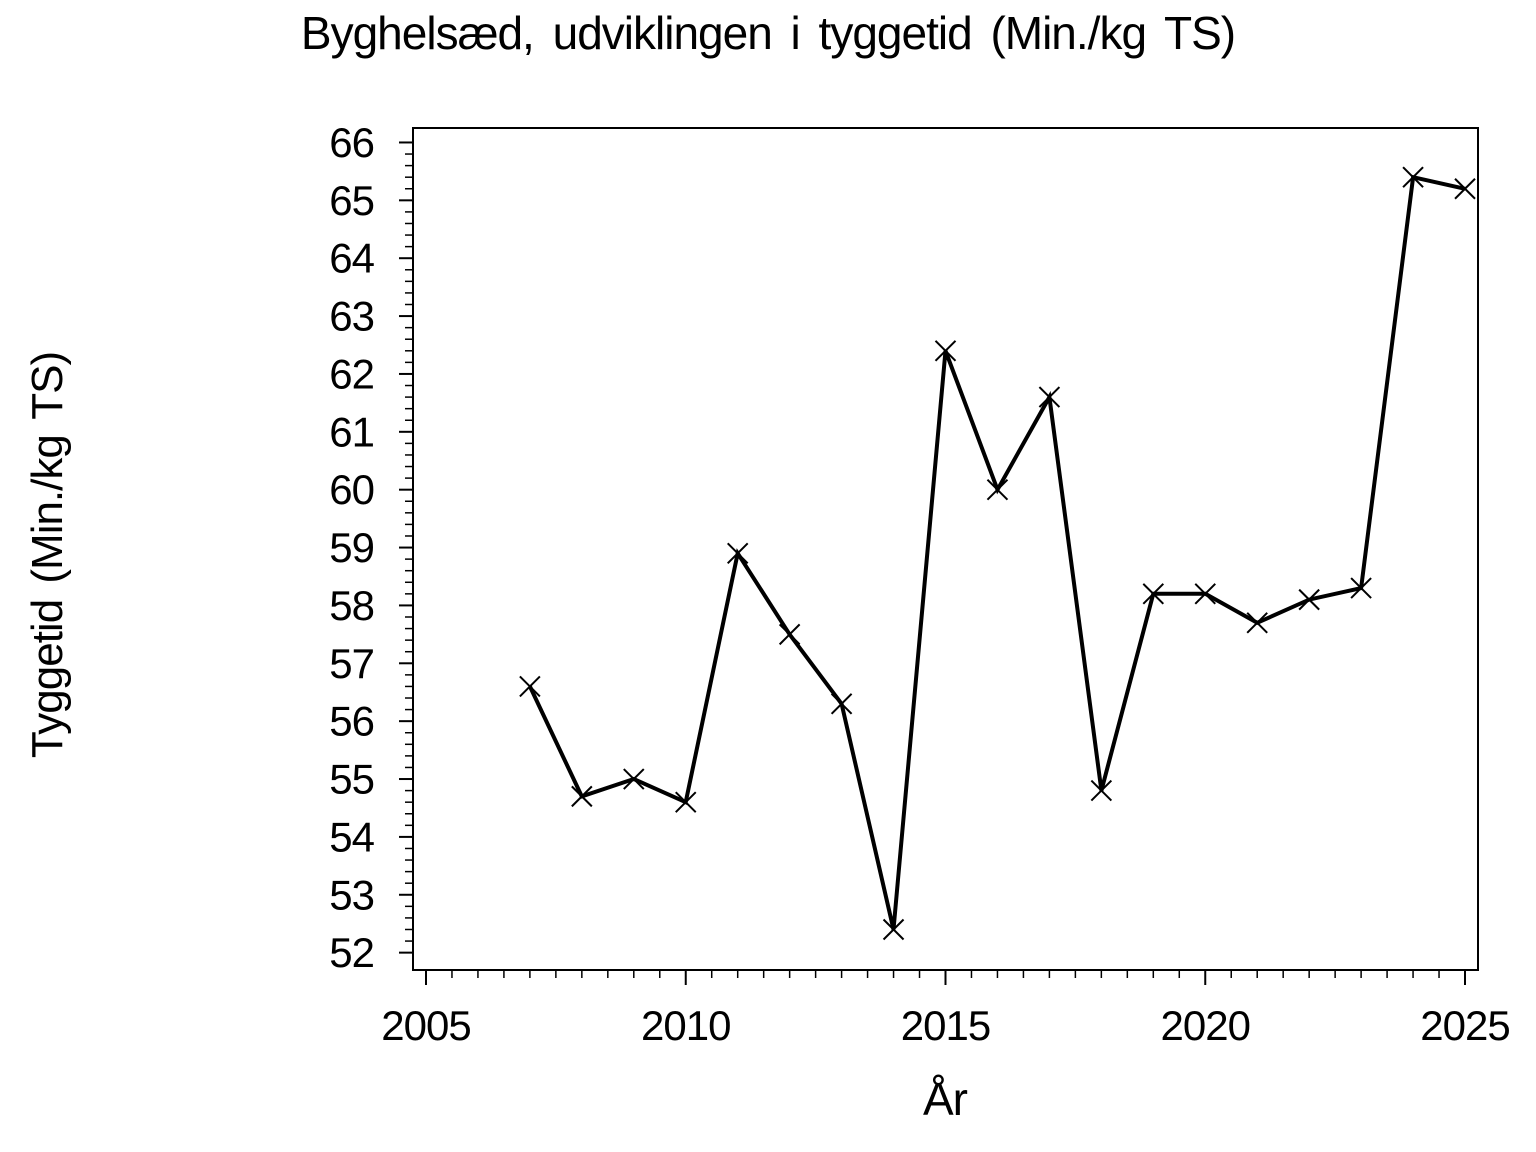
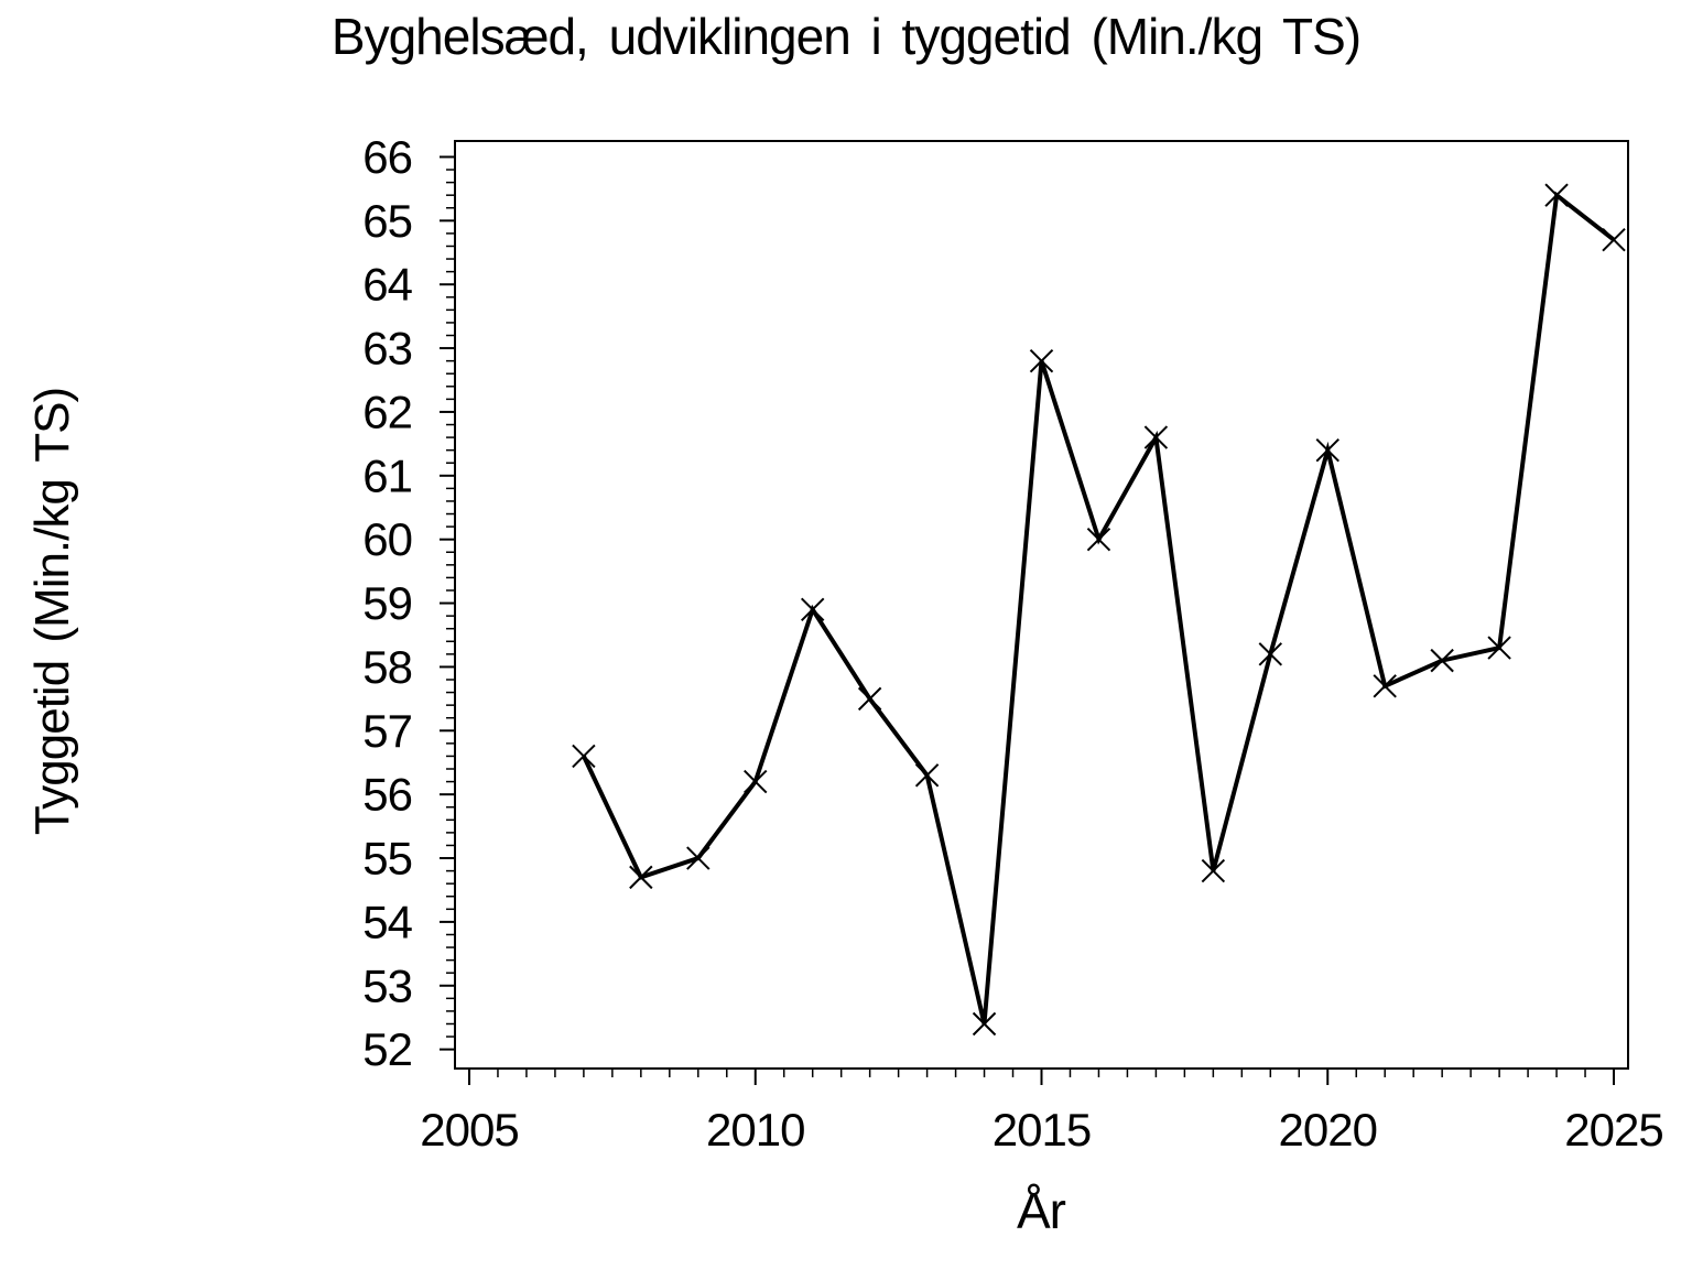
2010: 54.6 -> 56.2
2015: 62.4 -> 62.8
2020: 58.2 -> 61.4
2025: 65.2 -> 64.7
